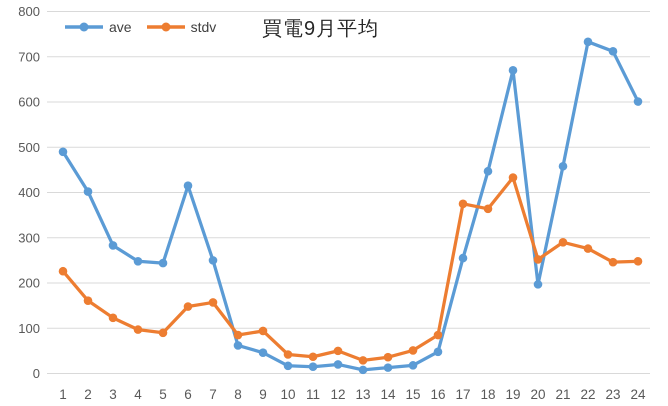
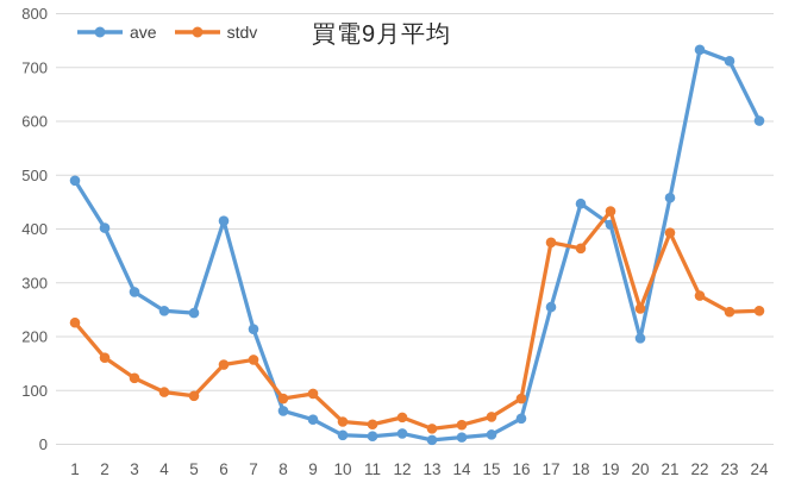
ave/7: 250 -> 210
ave/19: 670 -> 410
stdv/21: 290 -> 390
